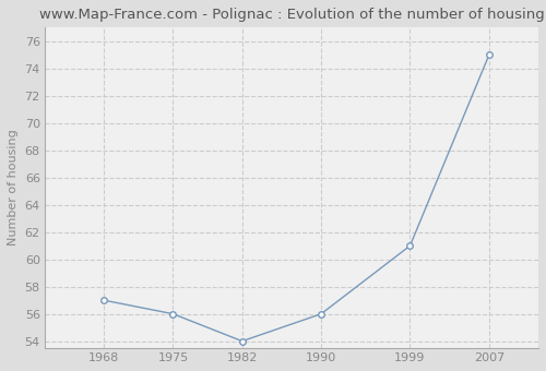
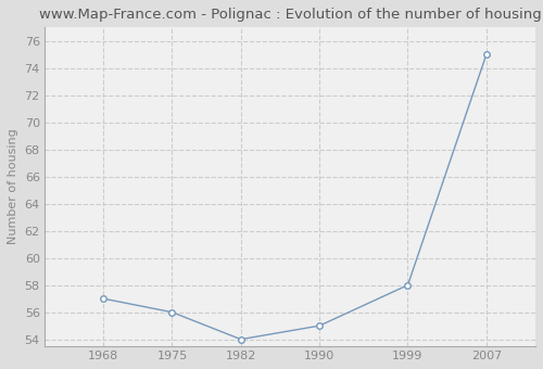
1990: 56 -> 55
1999: 61 -> 58
